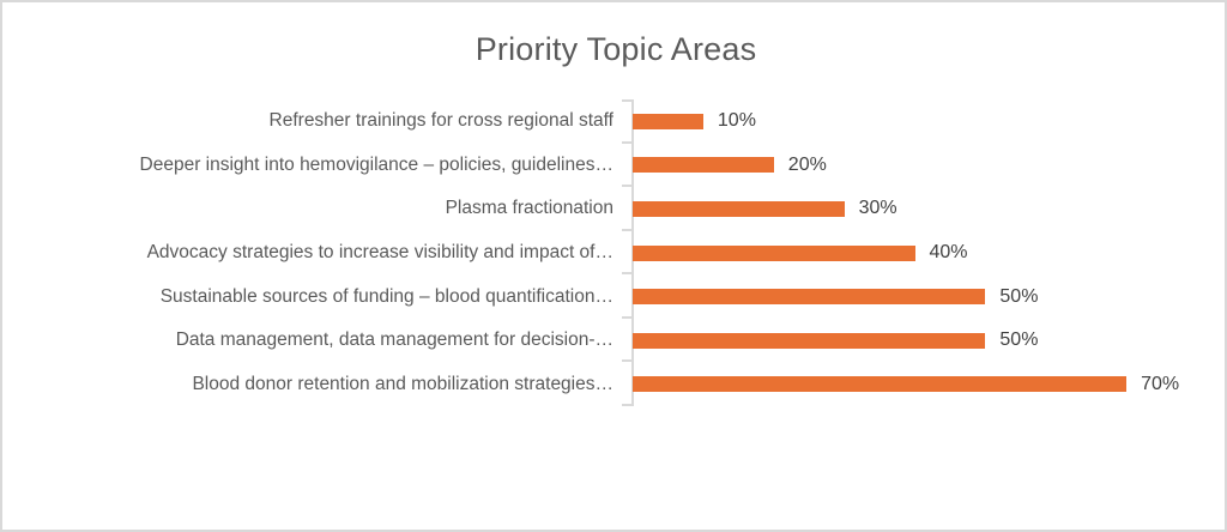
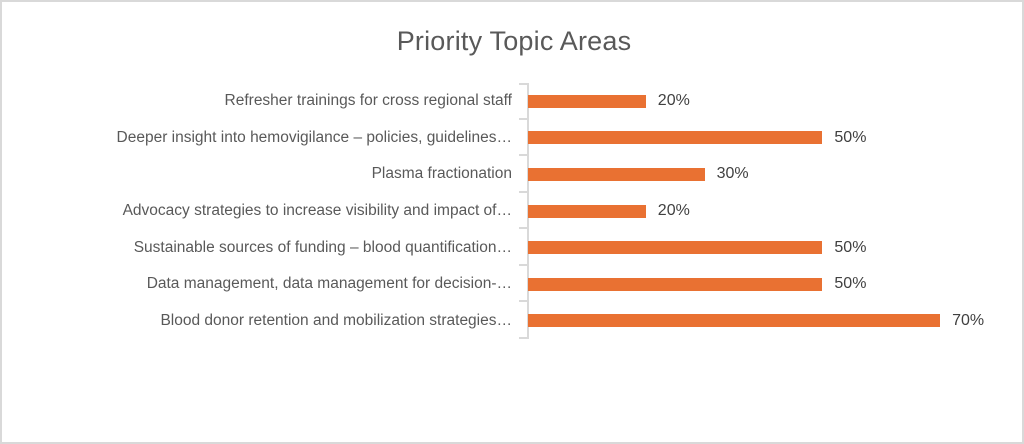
Refresher trainings for cross regional staff: 10% -> 20%
Deeper insight into hemovigilance – policies, guidelines…: 20% -> 50%
Advocacy strategies to increase visibility and impact of…: 40% -> 20%
